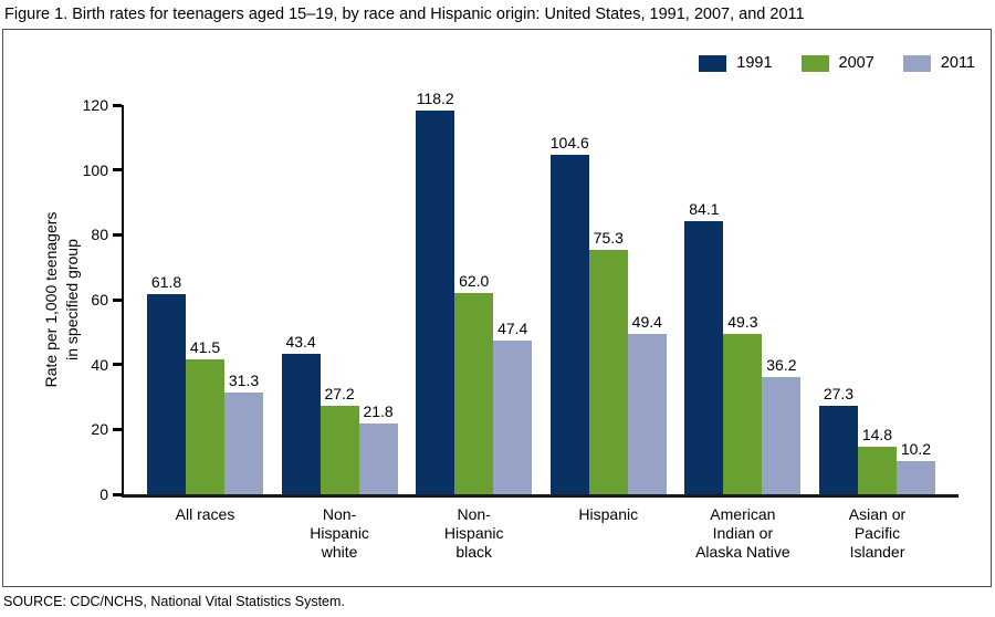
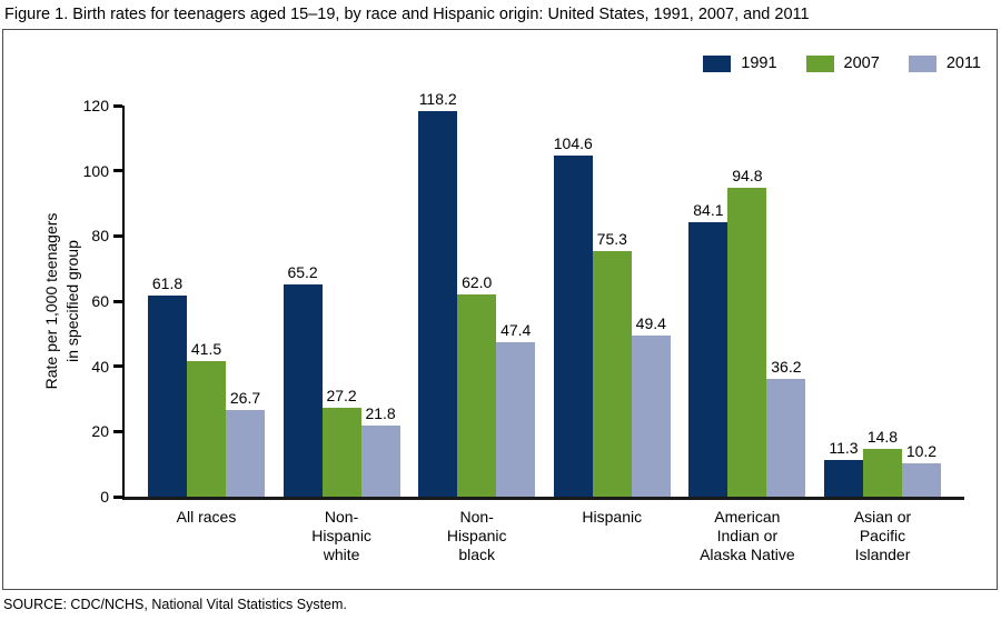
2011/All races: 31.3 -> 26.7
1991/Non-Hispanic white: 43.4 -> 65.2
2007/American Indian or Alaska Native: 49.3 -> 94.8
1991/Asian or Pacific Islander: 27.3 -> 11.3
